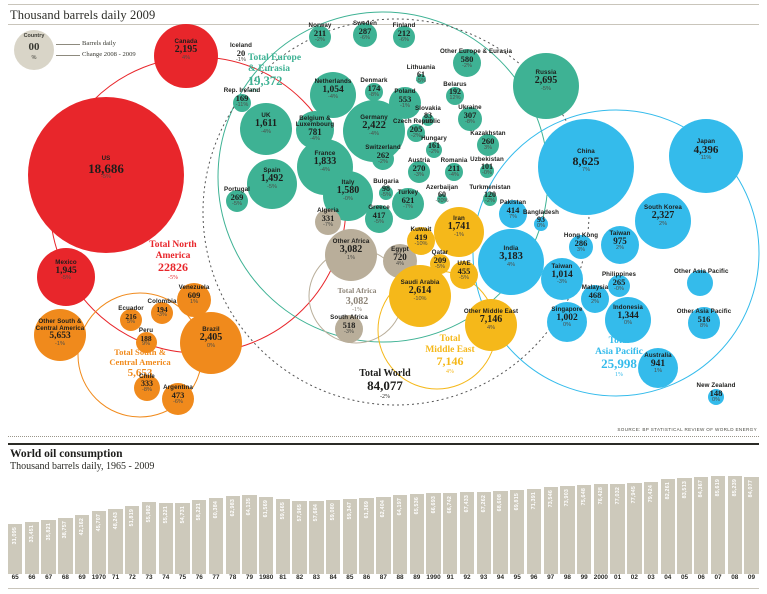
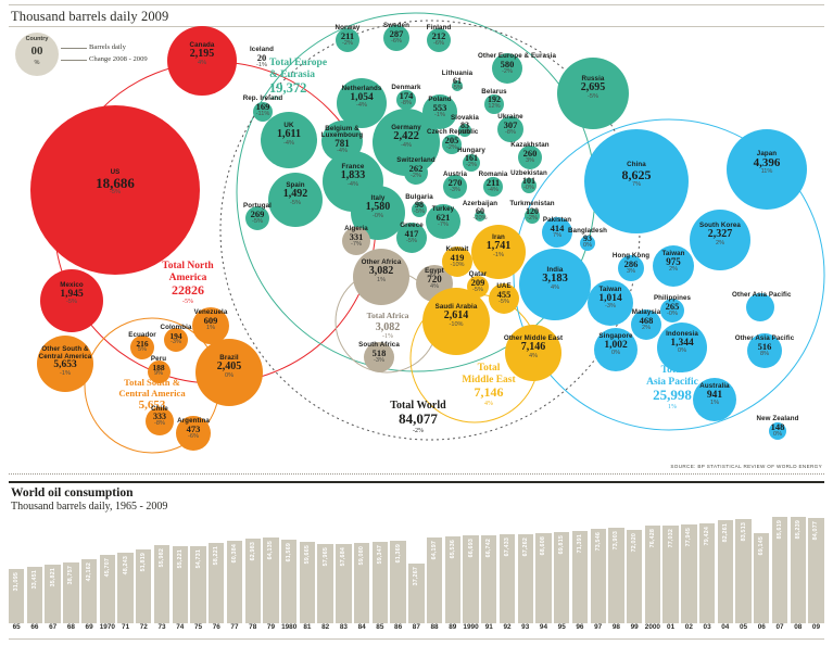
87: 62,404 -> 37,267
99: 75,648 -> 72,020
06: 84,367 -> 69,145
